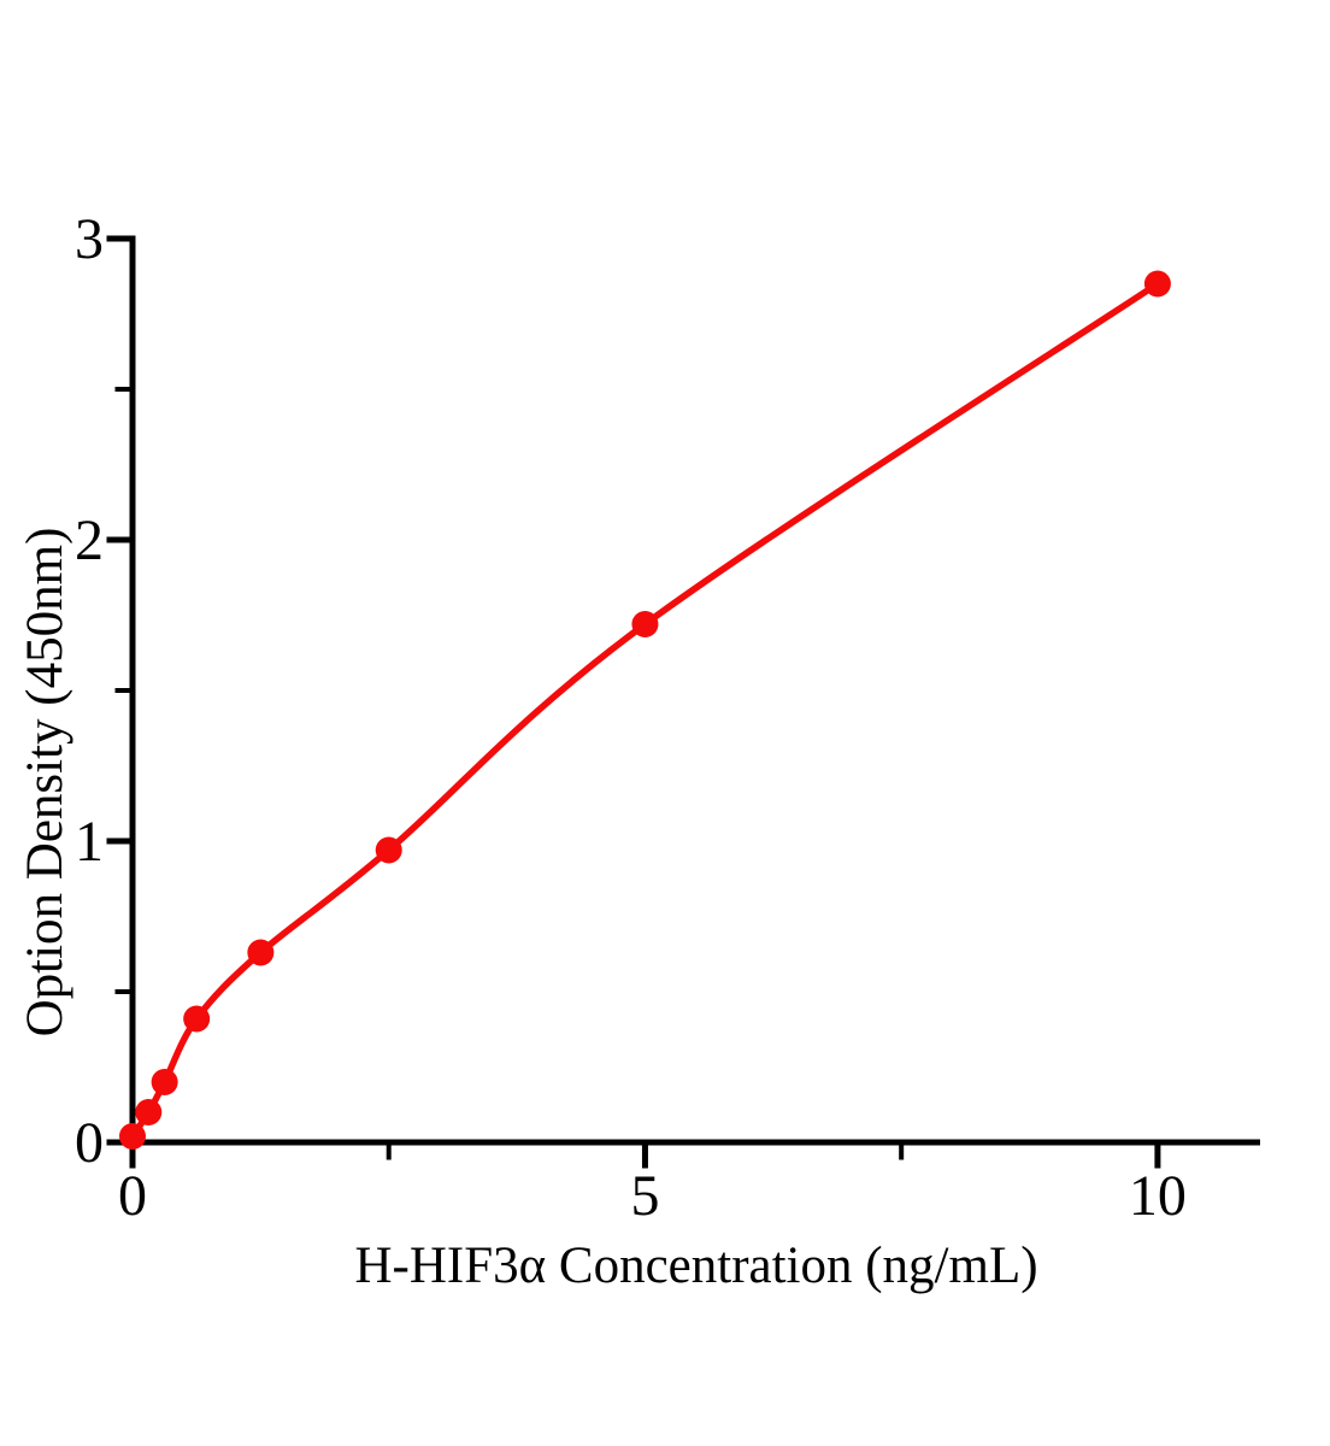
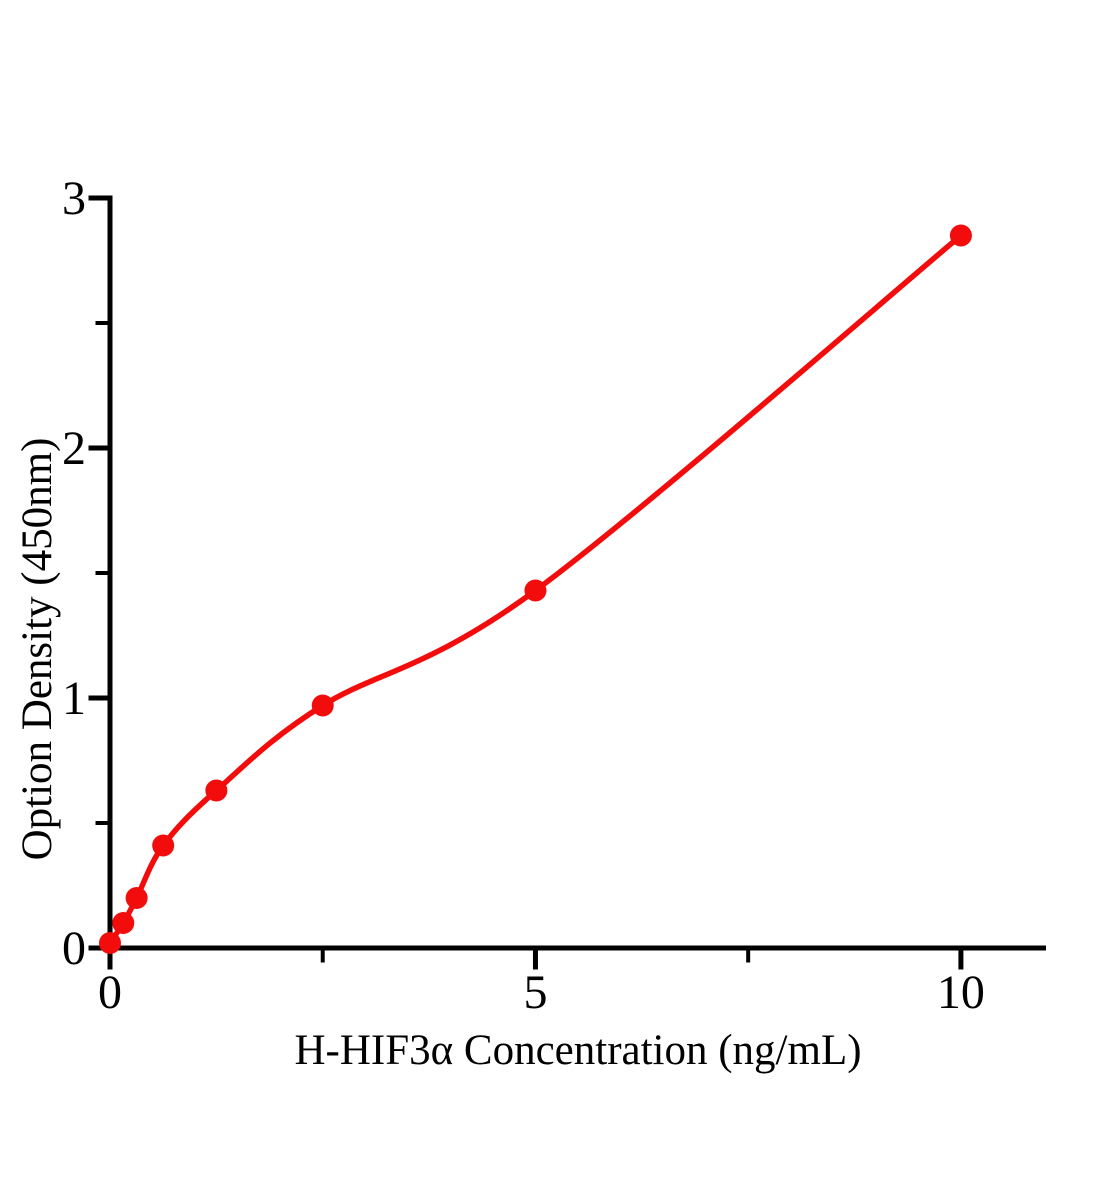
5: 1.72 -> 1.43
